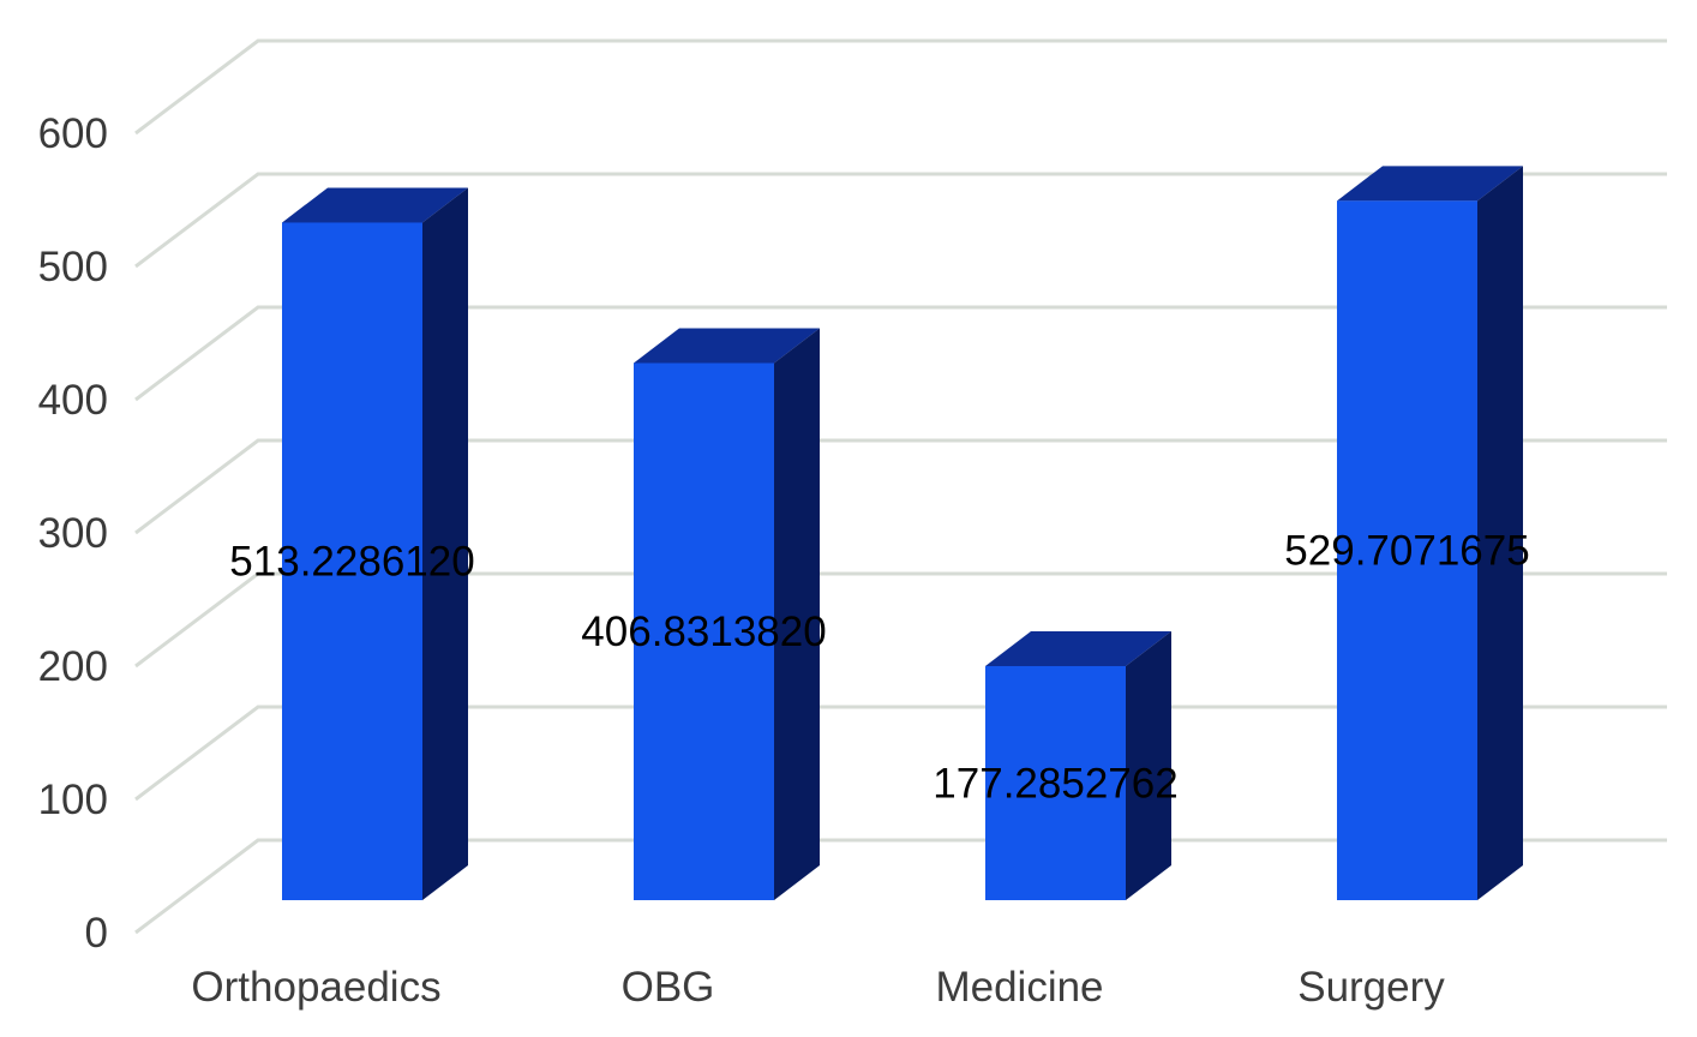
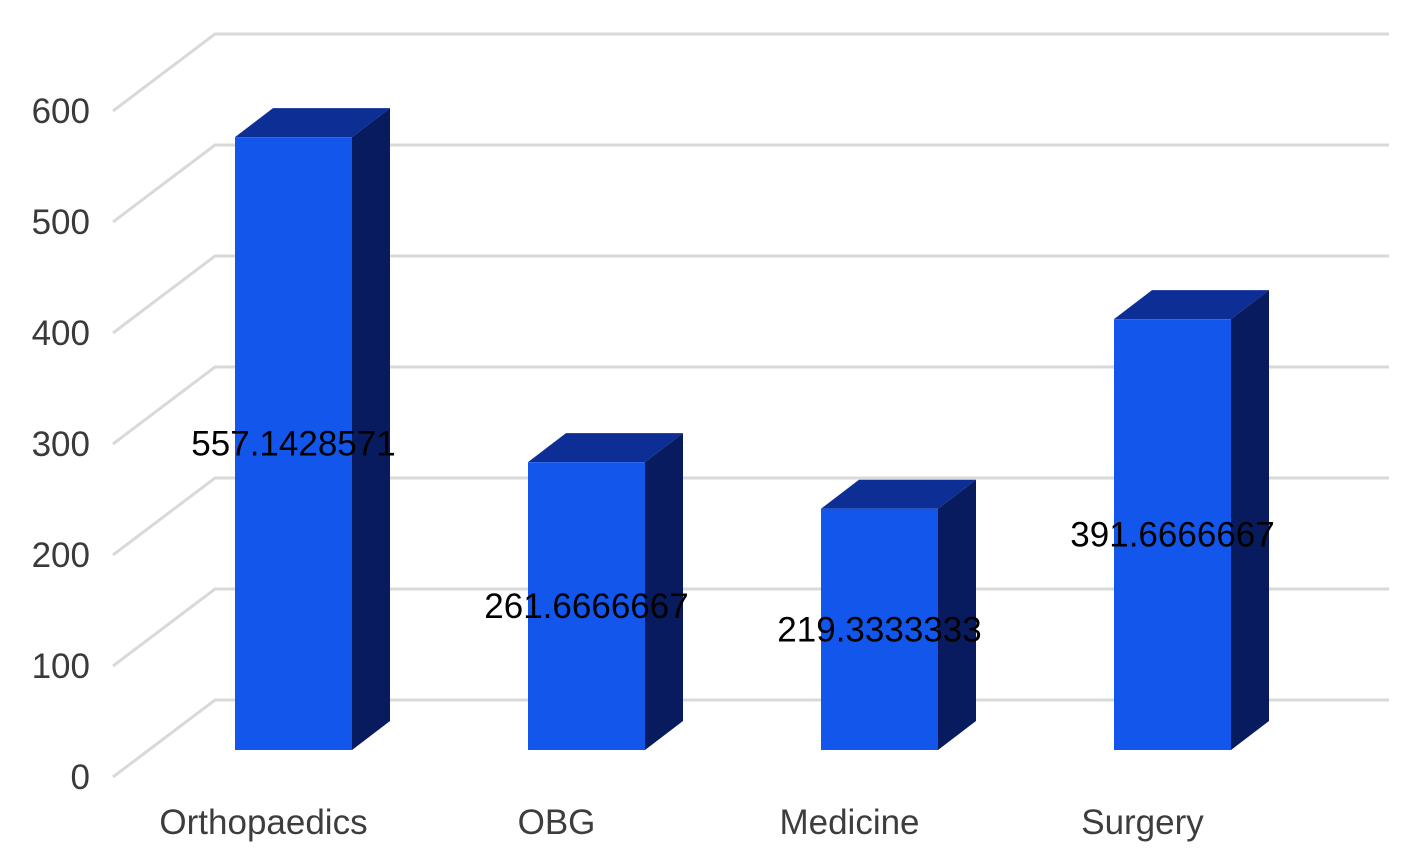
Orthopaedics: 513.2286120 -> 557.1428571
OBG: 406.8313820 -> 261.6666667
Medicine: 177.2852762 -> 219.3333333
Surgery: 529.7071675 -> 391.6666667
